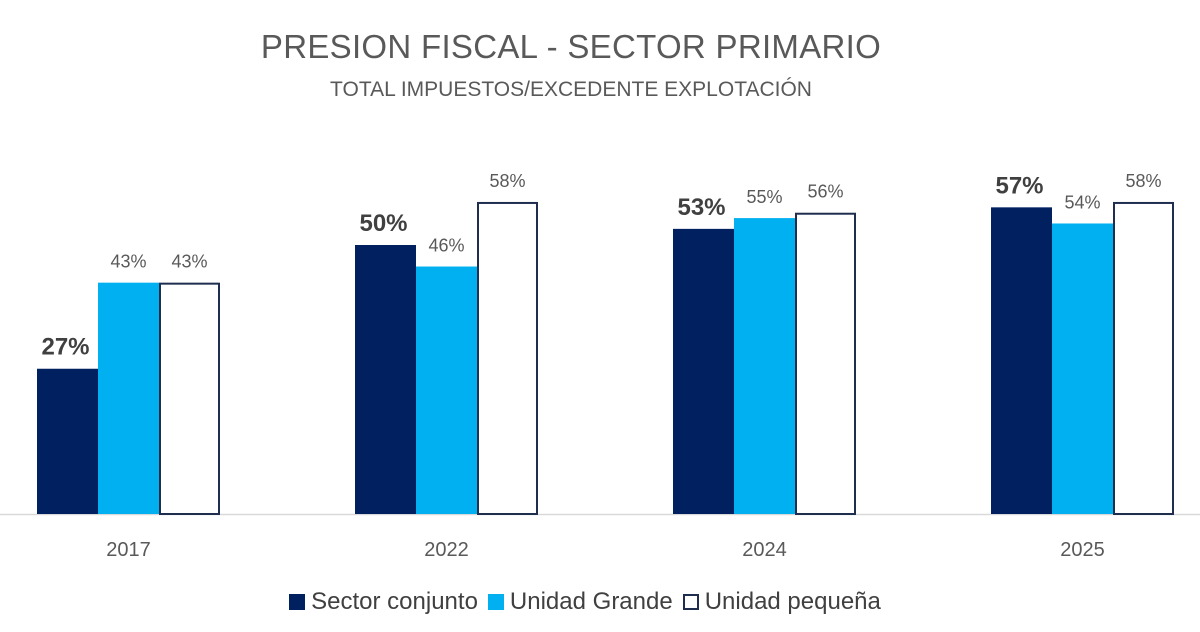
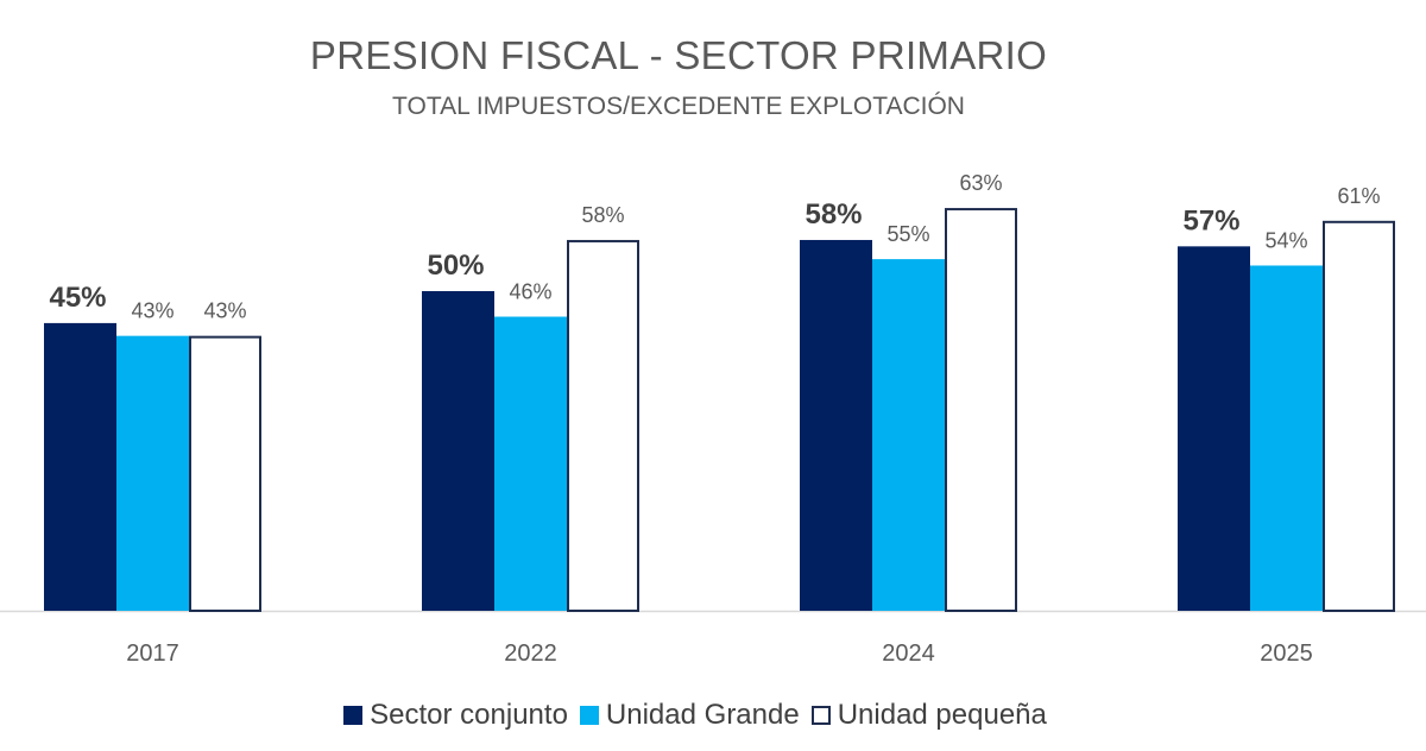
Sector conjunto/2017: 27% -> 45%
Sector conjunto/2024: 53% -> 58%
Unidad pequeña/2024: 56% -> 63%
Unidad pequeña/2025: 58% -> 61%
